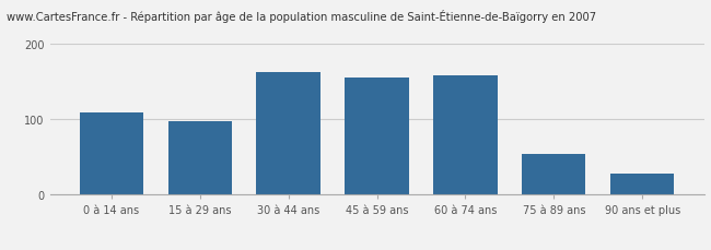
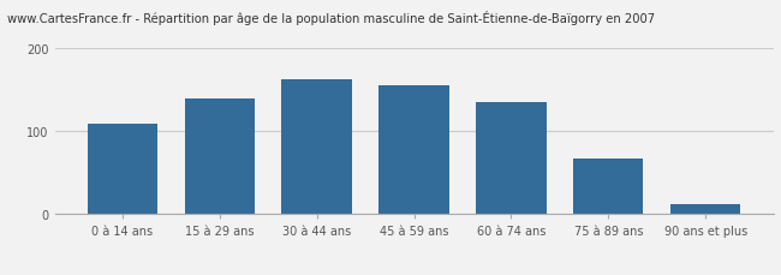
15 à 29 ans: 98 -> 140
60 à 74 ans: 158 -> 135
75 à 89 ans: 54 -> 67
90 ans et plus: 28 -> 12
